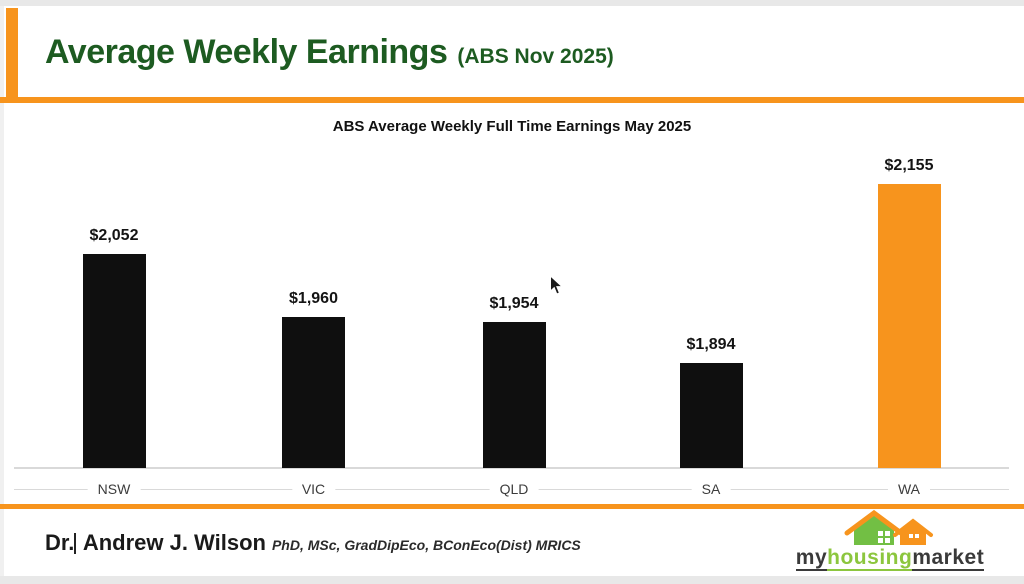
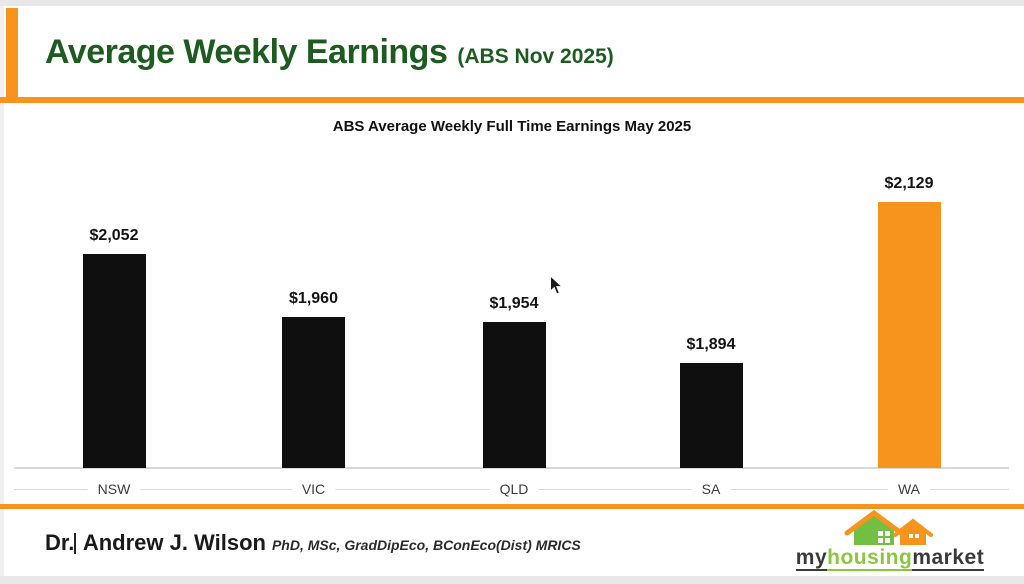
WA: $2,155 -> $2,129
